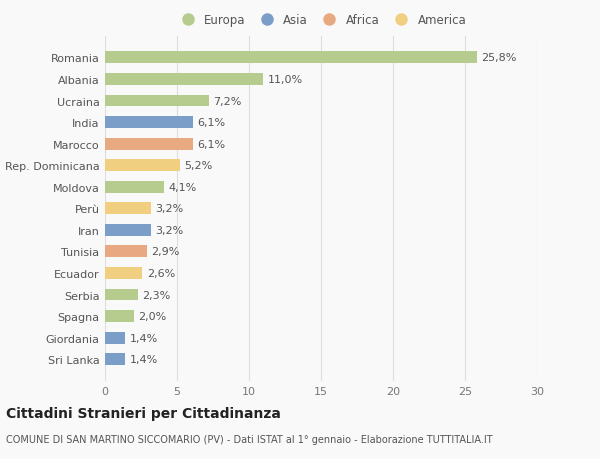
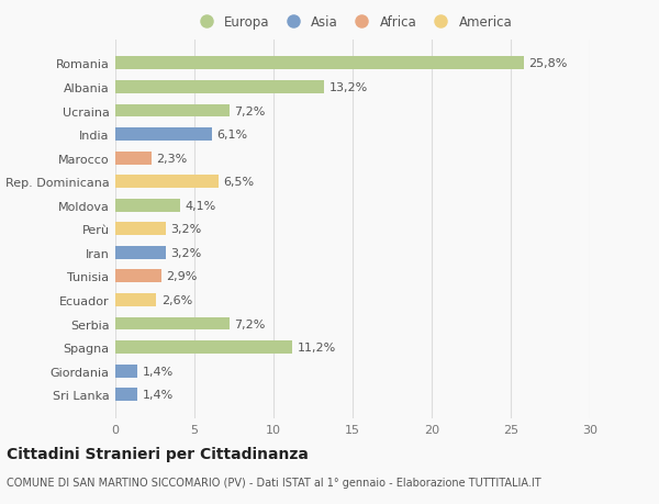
Albania: 11,0% -> 13,2%
Marocco: 6,1% -> 2,3%
Rep. Dominicana: 5,2% -> 6,5%
Serbia: 2,3% -> 7,2%
Spagna: 2,0% -> 11,2%
